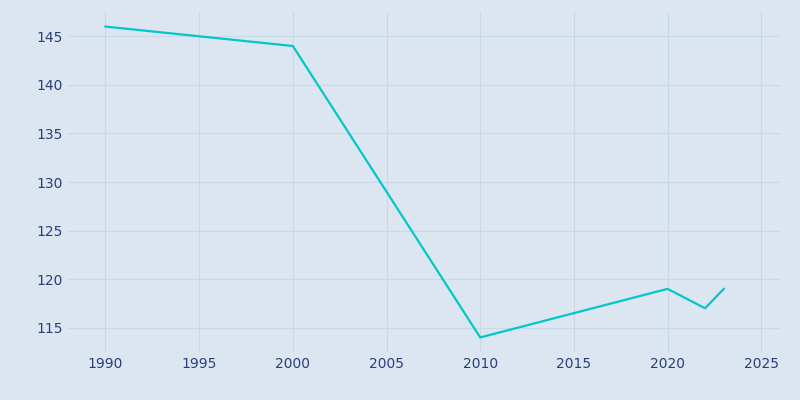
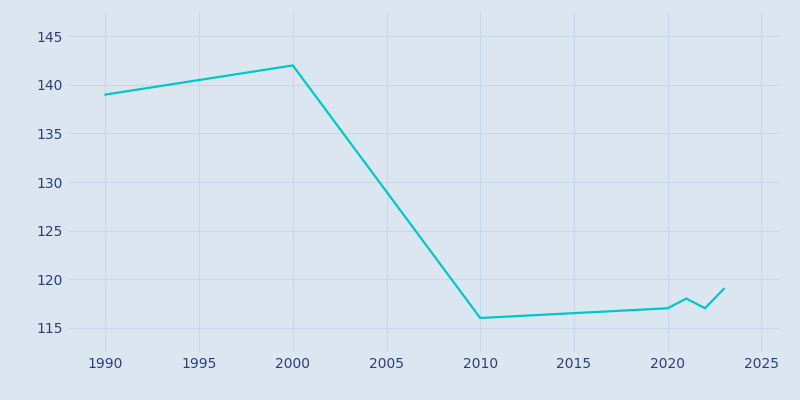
1990: 146 -> 139
2000: 144 -> 142
2010: 114 -> 116
2020: 119 -> 117
